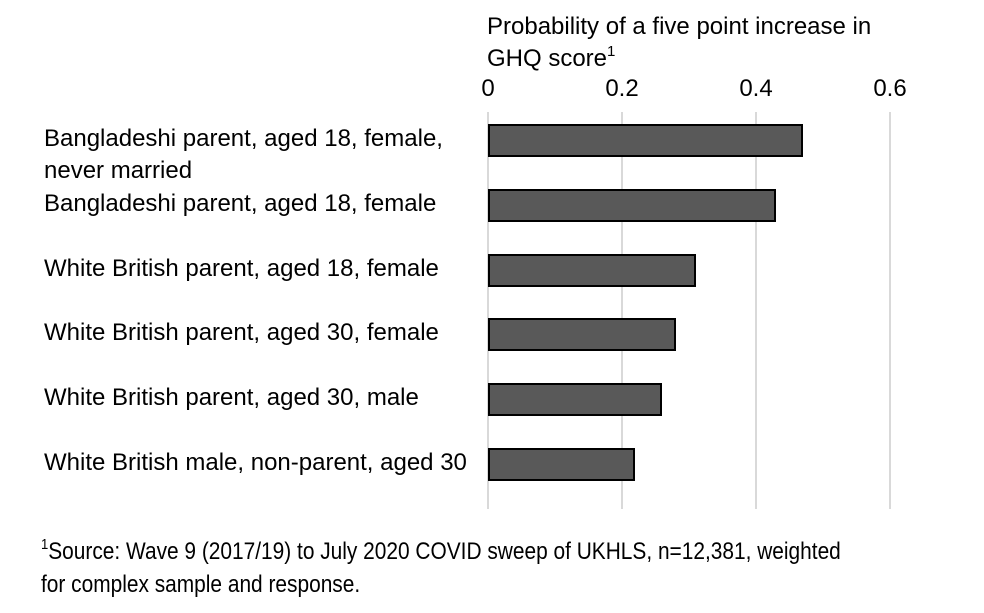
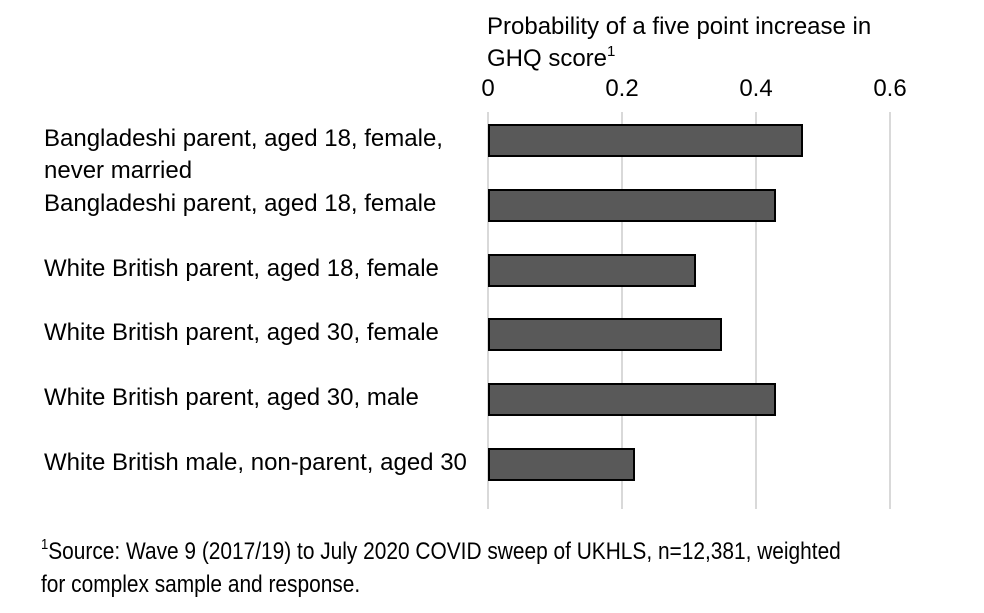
White British parent, aged 30, female: 0.28 -> 0.35
White British parent, aged 30, male: 0.26 -> 0.43
